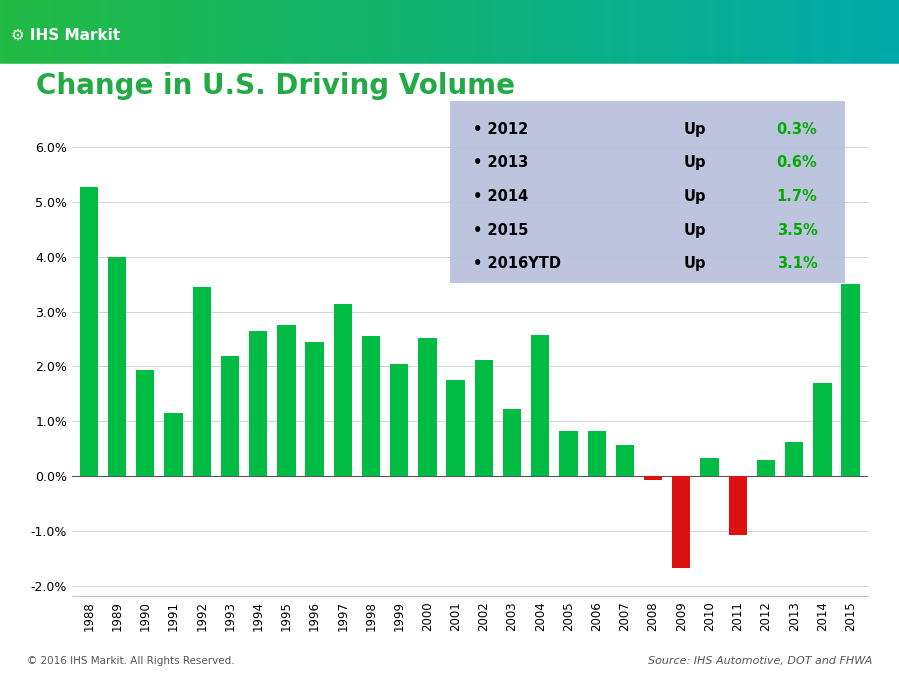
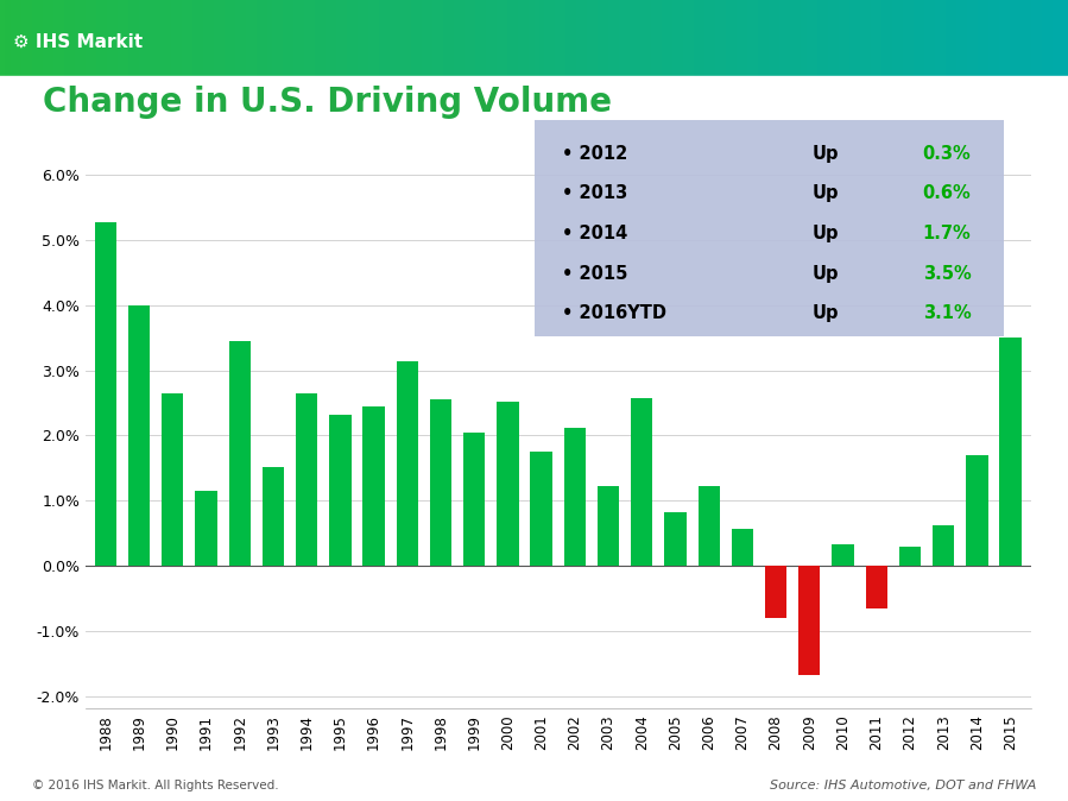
1990: 1.93% -> 2.64%
1993: 2.20% -> 1.52%
1995: 2.75% -> 2.32%
2006: 0.83% -> 1.22%
2008: -0.08% -> -0.80%
2011: -1.08% -> -0.66%
